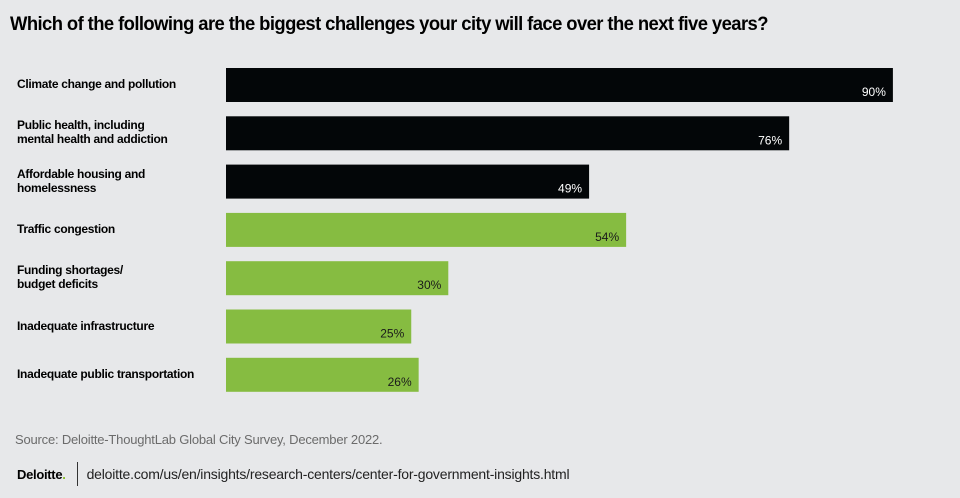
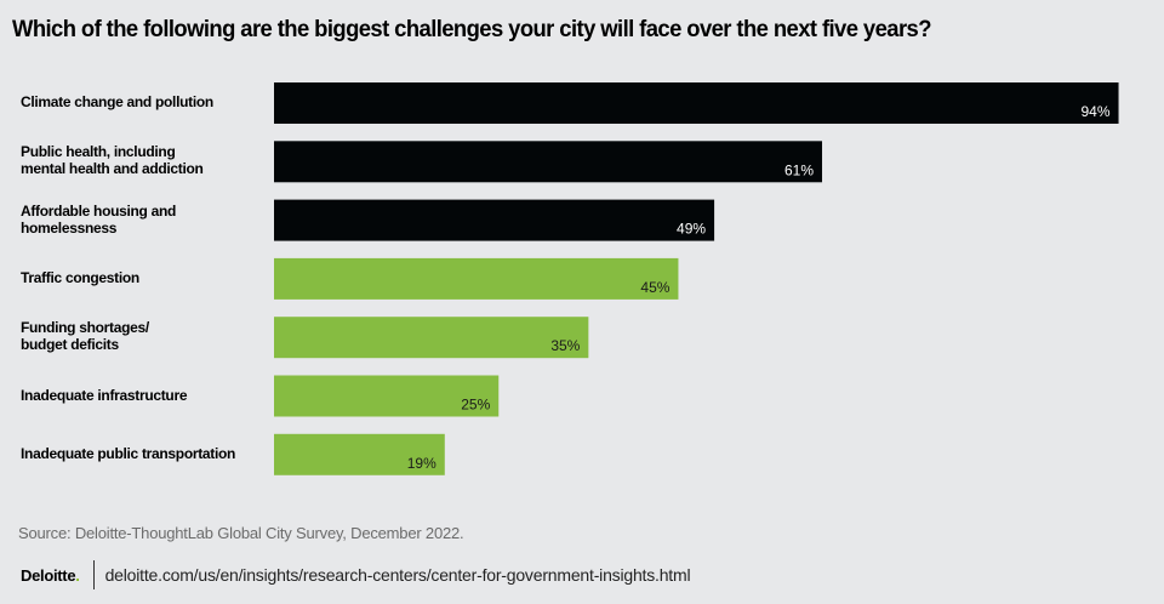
Climate change and pollution: 90% -> 94%
Public health, including mental health and addiction: 76% -> 61%
Traffic congestion: 54% -> 45%
Funding shortages/ budget deficits: 30% -> 35%
Inadequate public transportation: 26% -> 19%
